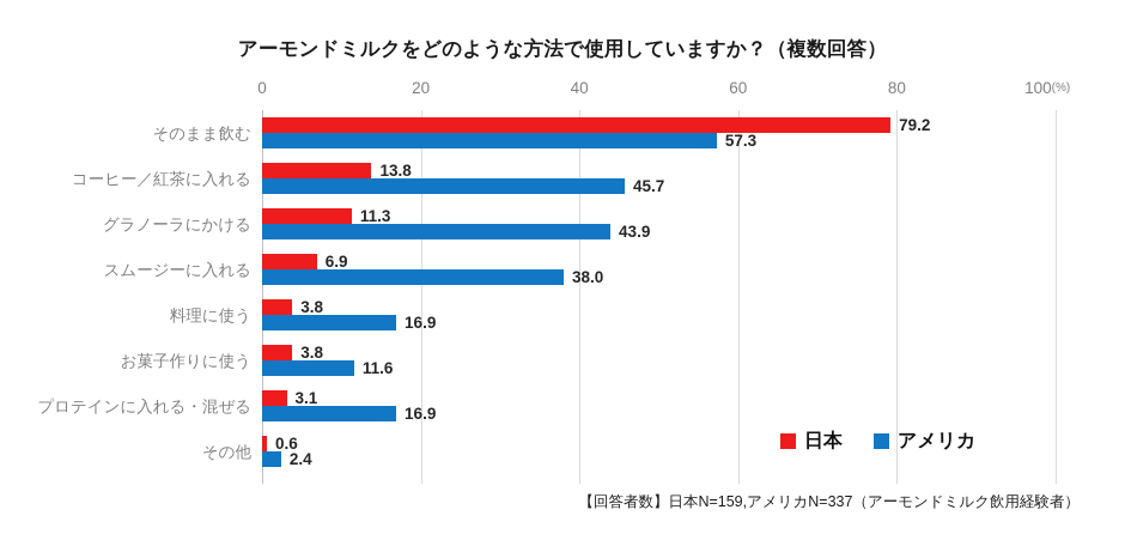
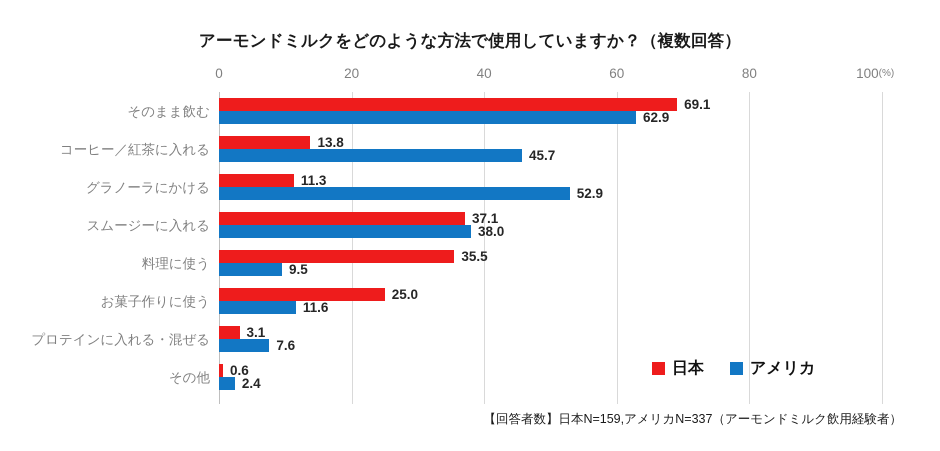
日本/そのまま飲む: 79.2 -> 69.1
アメリカ/そのまま飲む: 57.3 -> 62.9
アメリカ/グラノーラにかける: 43.9 -> 52.9
日本/スムージーに入れる: 6.9 -> 37.1
日本/料理に使う: 3.8 -> 35.5
アメリカ/料理に使う: 16.9 -> 9.5
日本/お菓子作りに使う: 3.8 -> 25.0
アメリカ/プロテインに入れる・混ぜる: 16.9 -> 7.6
